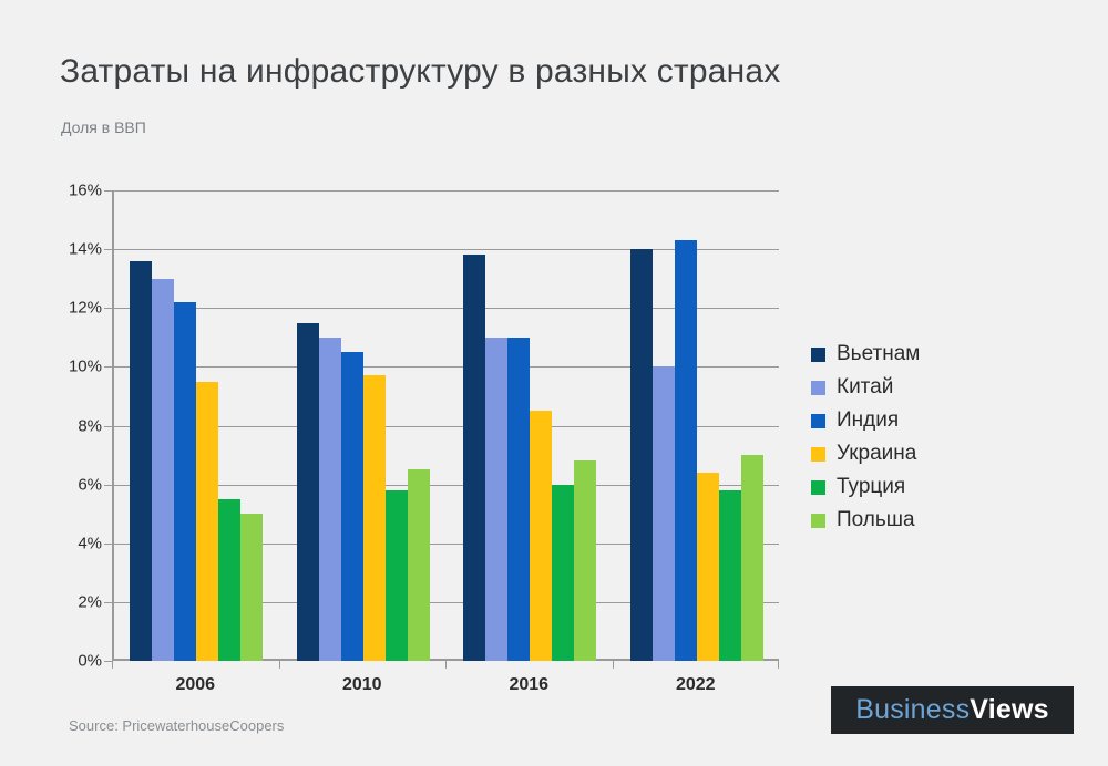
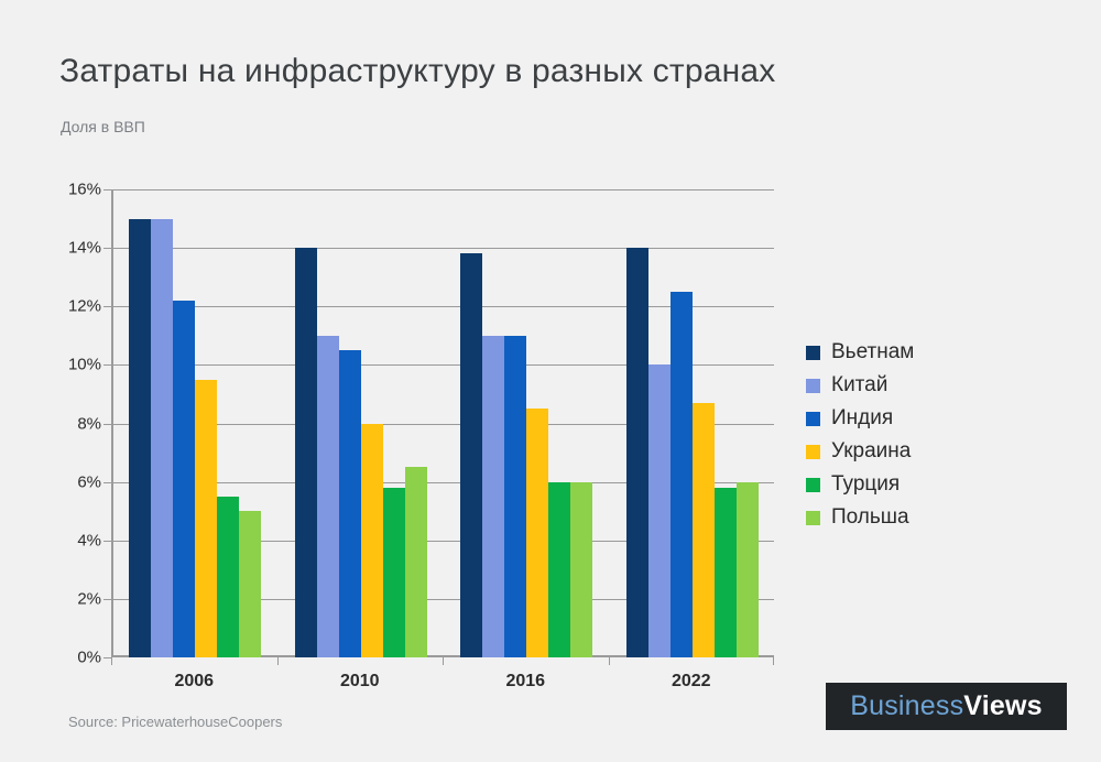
Вьетнам/2006: 13.6% -> 15.0%
Китай/2006: 13% -> 15%
Вьетнам/2010: 11.5% -> 14.0%
Украина/2010: 9.7% -> 8.0%
Польша/2016: 6.8% -> 6.0%
Индия/2022: 14.3% -> 12.5%
Украина/2022: 6.4% -> 8.7%
Польша/2022: 7.0% -> 6.0%
